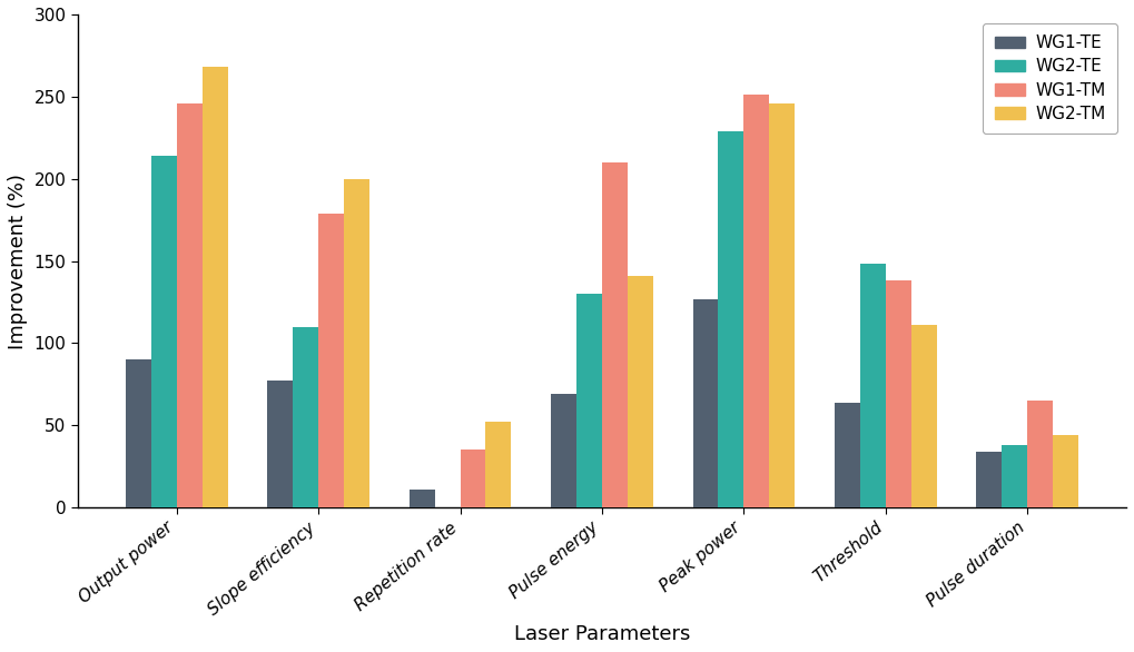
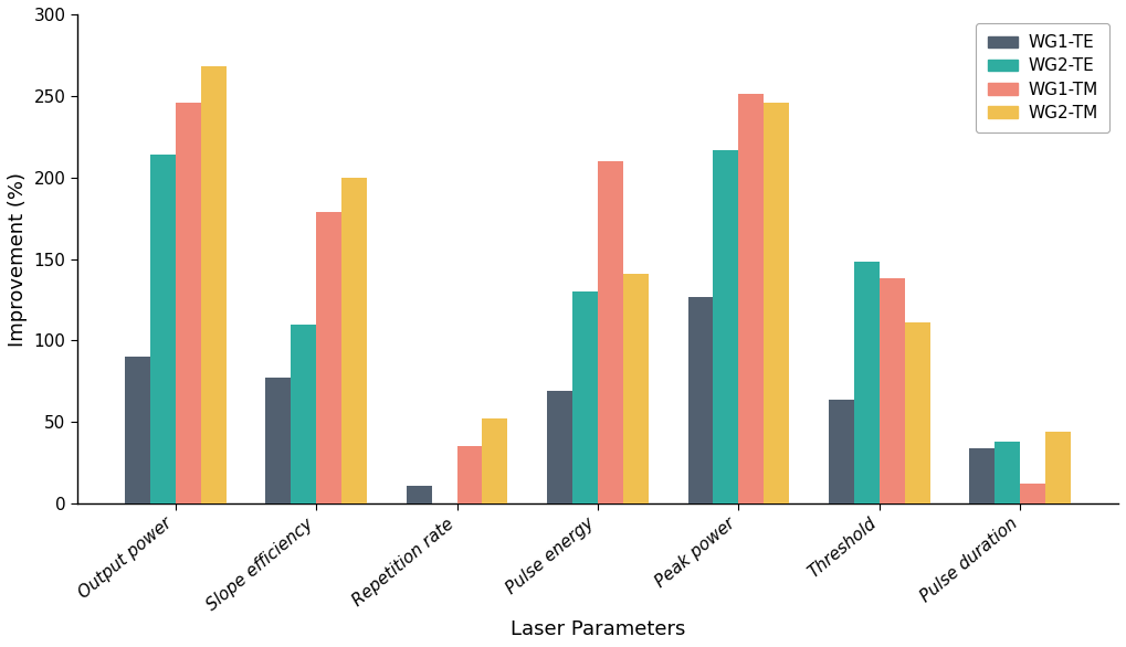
WG2-TE/Peak power: 229 -> 217
WG1-TM/Pulse duration: 65 -> 12
